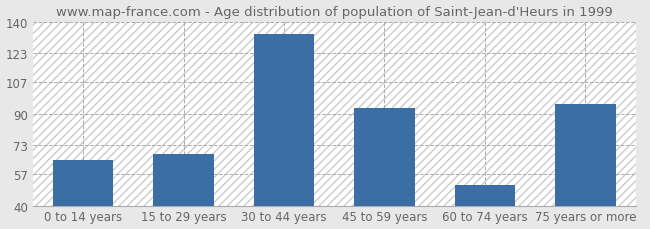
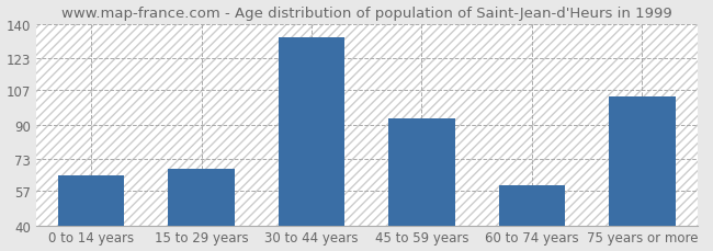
60 to 74 years: 51 -> 60
75 years or more: 95 -> 104
